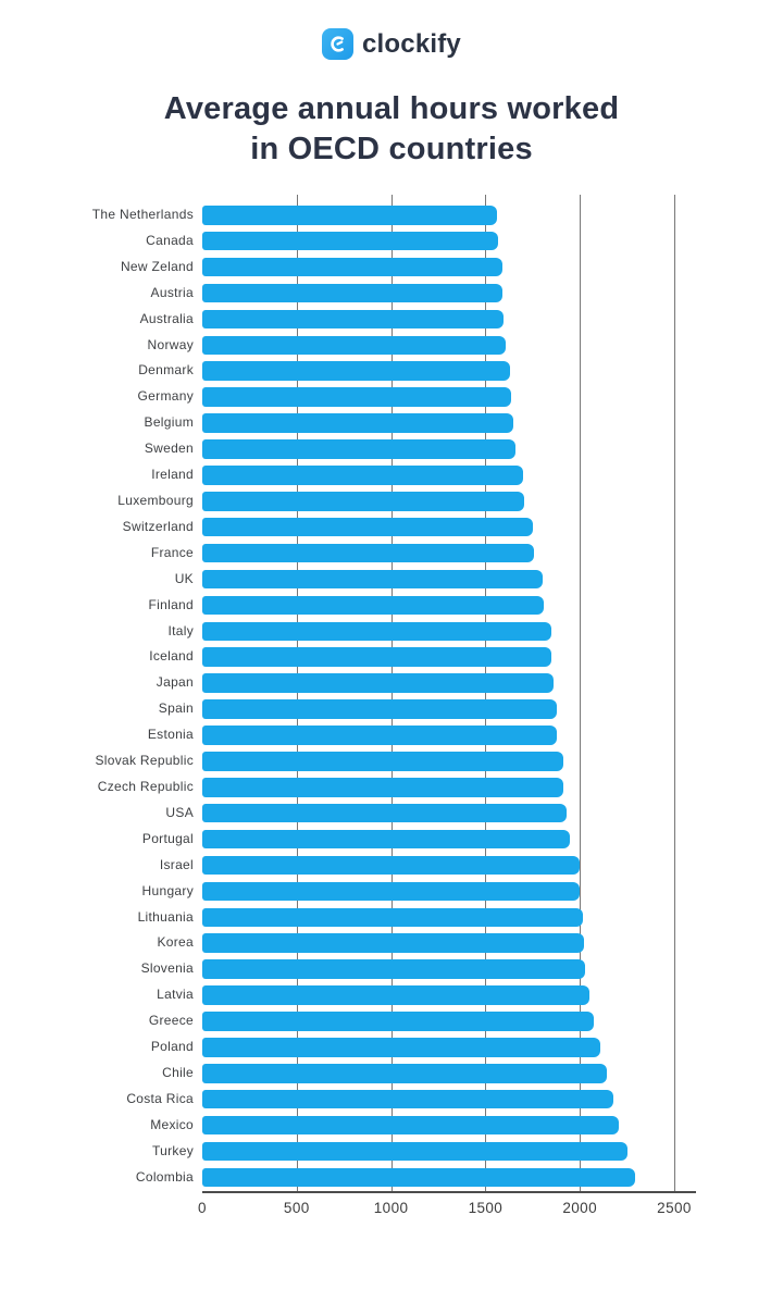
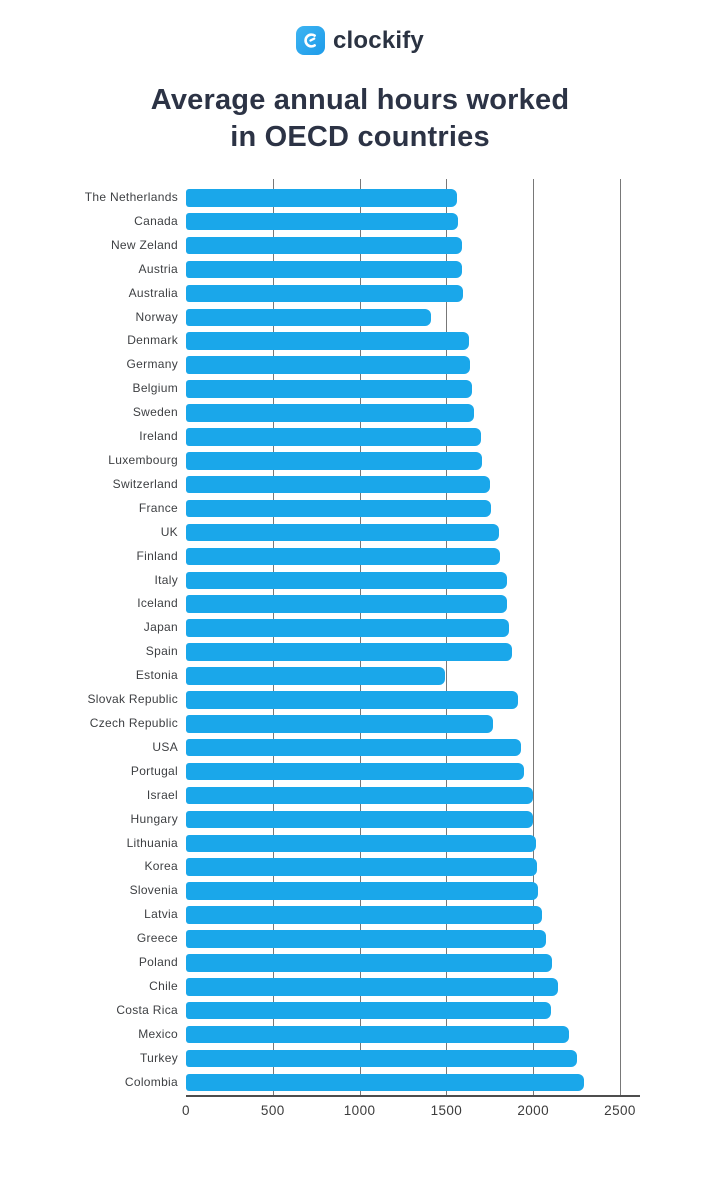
Norway: 1610 -> 1410
Estonia: 1880 -> 1490
Czech Republic: 1920 -> 1770
Costa Rica: 2180 -> 2100
